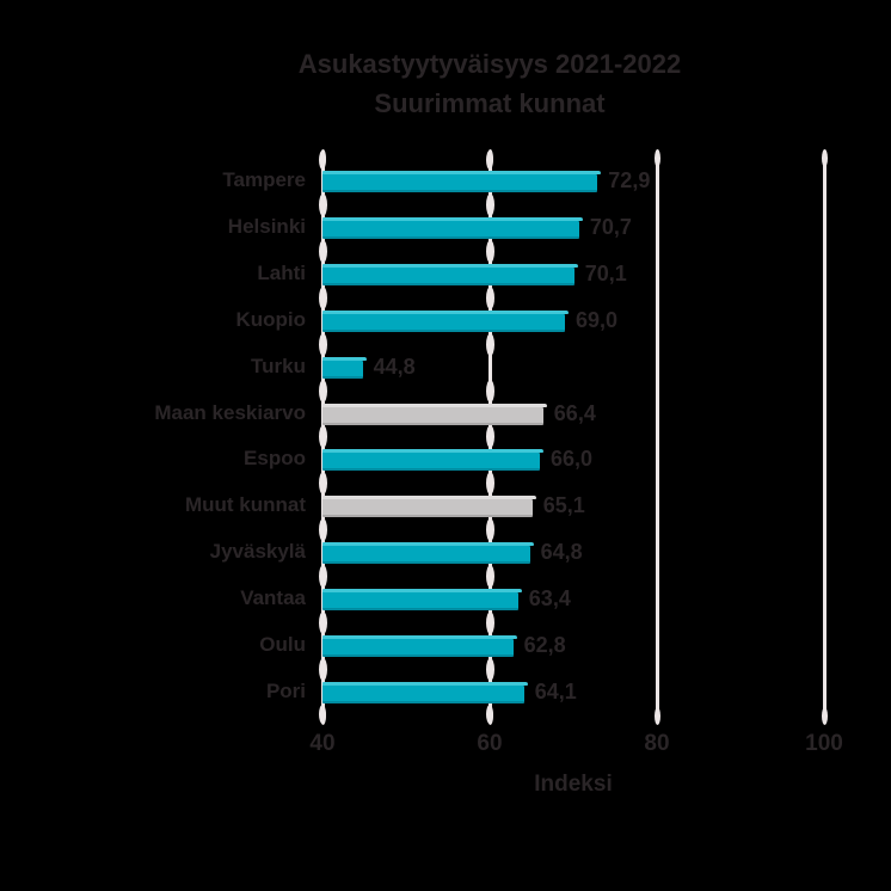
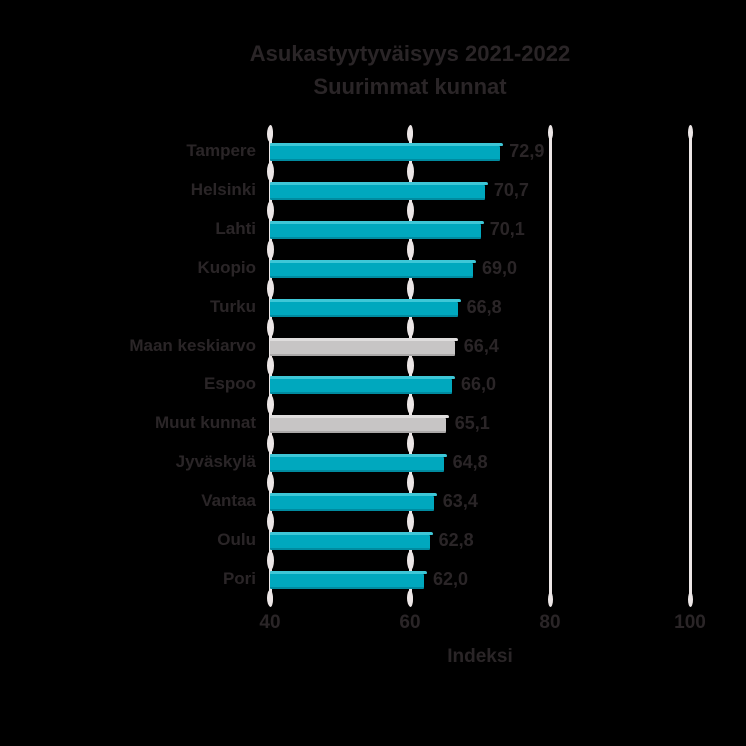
Turku: 44,8 -> 66,8
Pori: 64,1 -> 62,0
